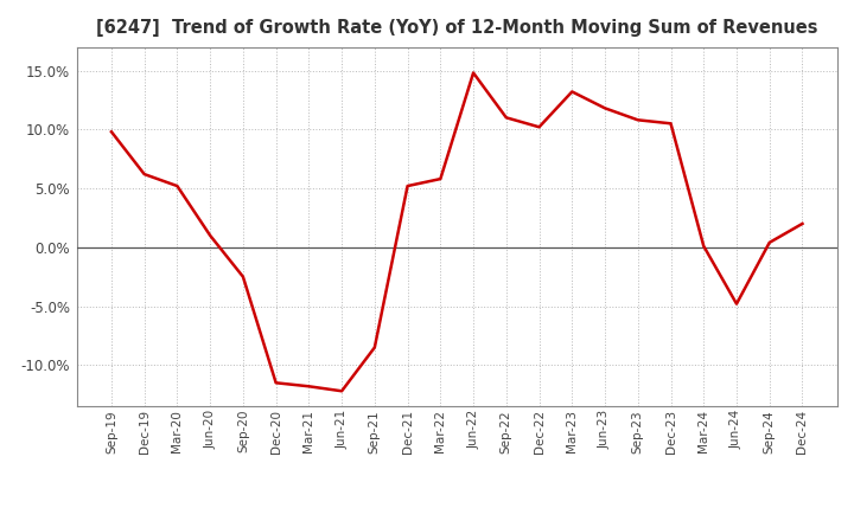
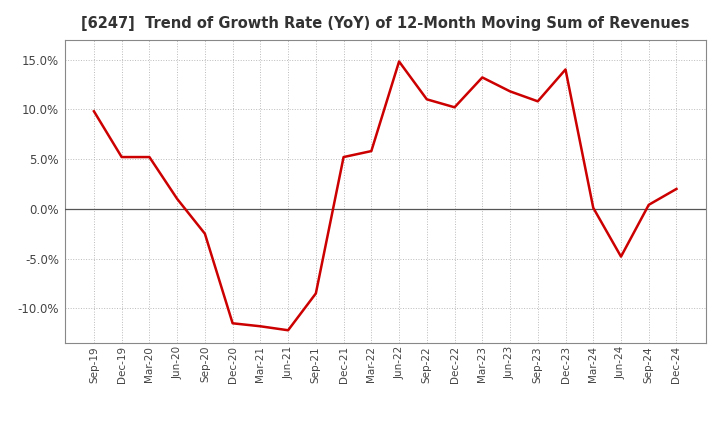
Dec-19: 6.2% -> 5.2%
Dec-23: 10.5% -> 14.0%
